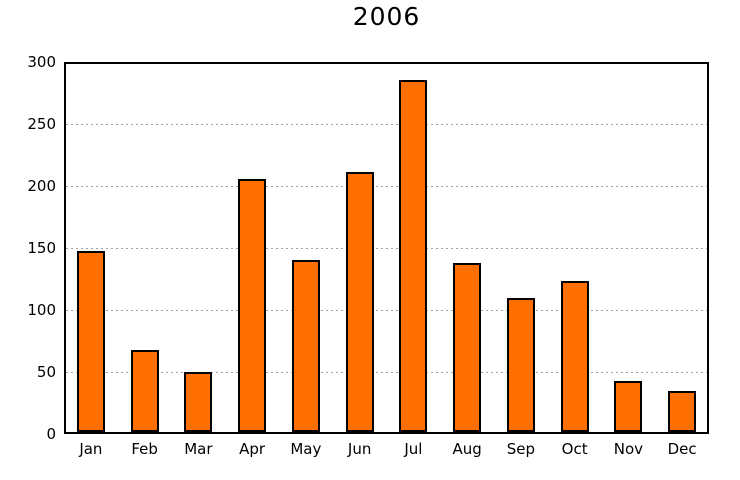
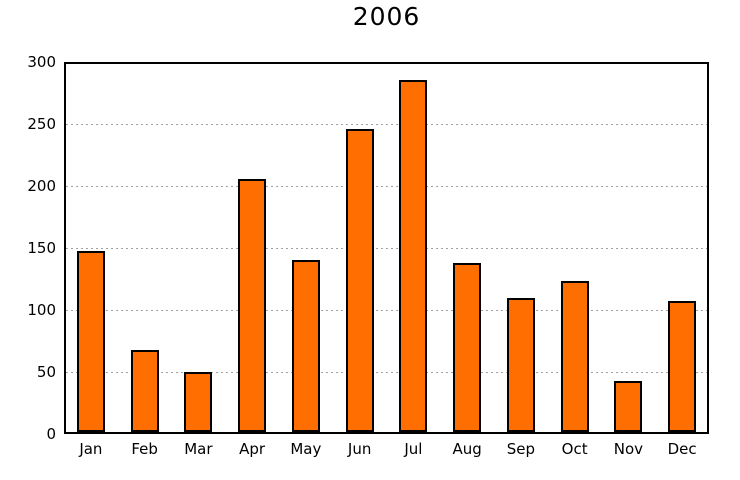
Jun: 210 -> 244
Dec: 33 -> 106
